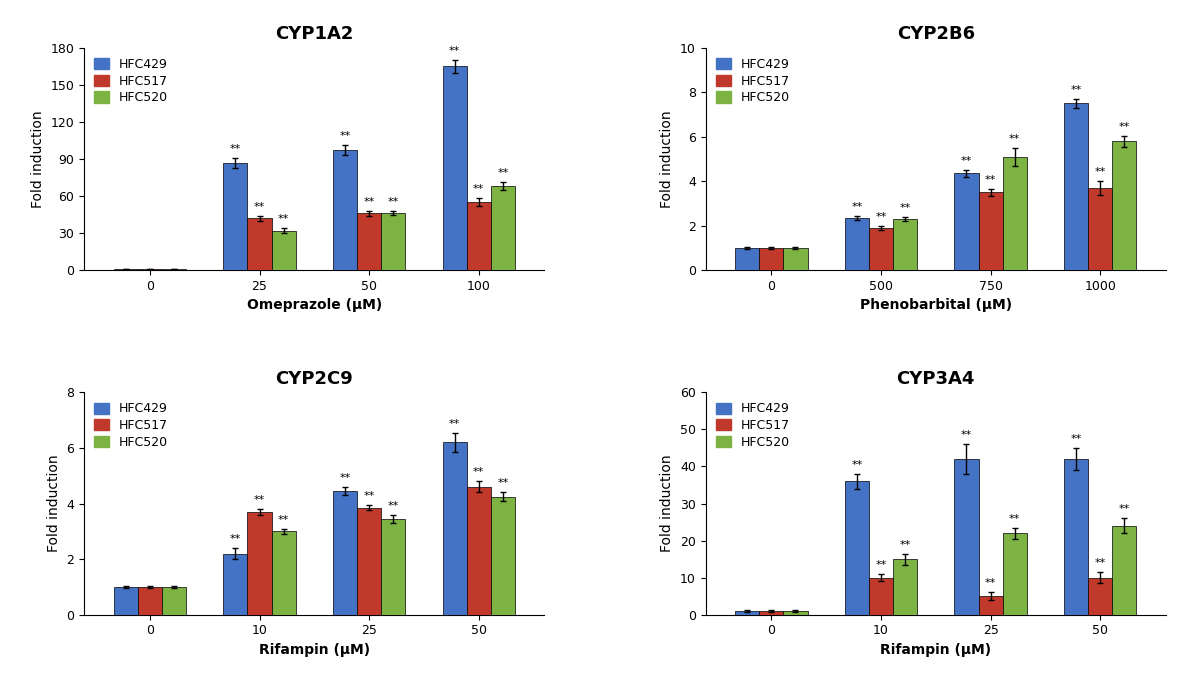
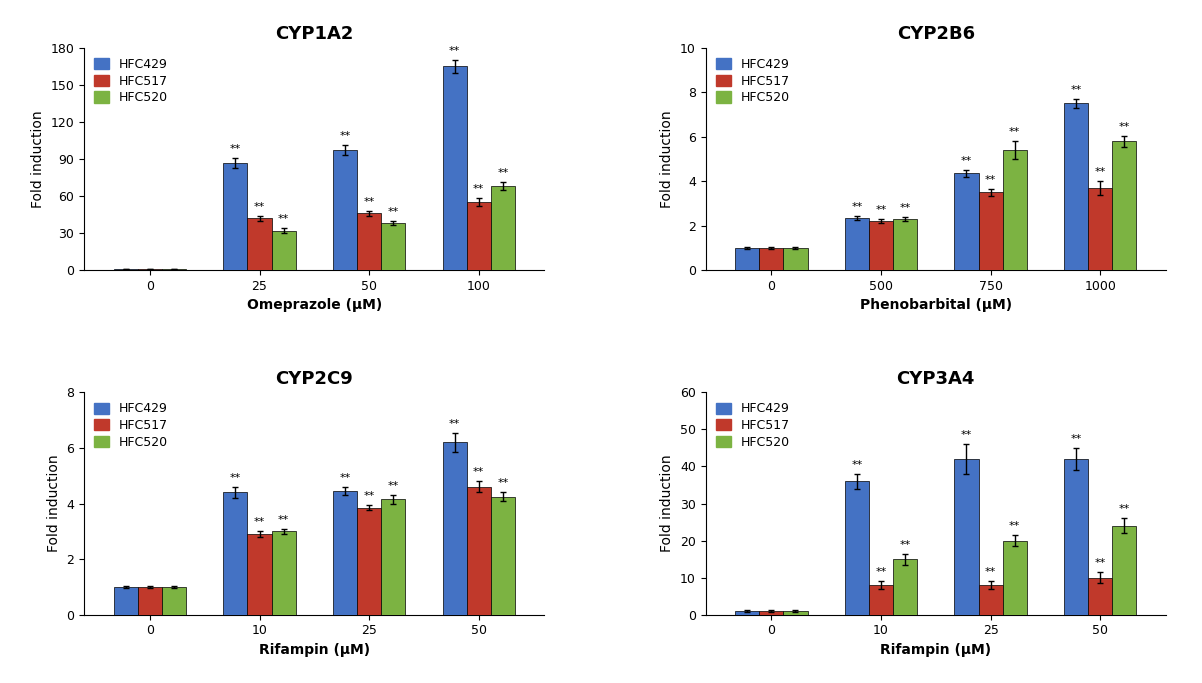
CYP1A2/HFC520/50: 46 -> 38
CYP2B6/HFC517/500: 1.9 -> 2.2
CYP2B6/HFC520/750: 5.1 -> 5.4
CYP2C9/HFC429/10: 2.20 -> 4.40
CYP2C9/HFC517/10: 3.70 -> 2.90
CYP2C9/HFC520/25: 3.45 -> 4.15
CYP3A4/HFC517/10: 10 -> 8
CYP3A4/HFC517/25: 5 -> 8
CYP3A4/HFC520/25: 22 -> 20
